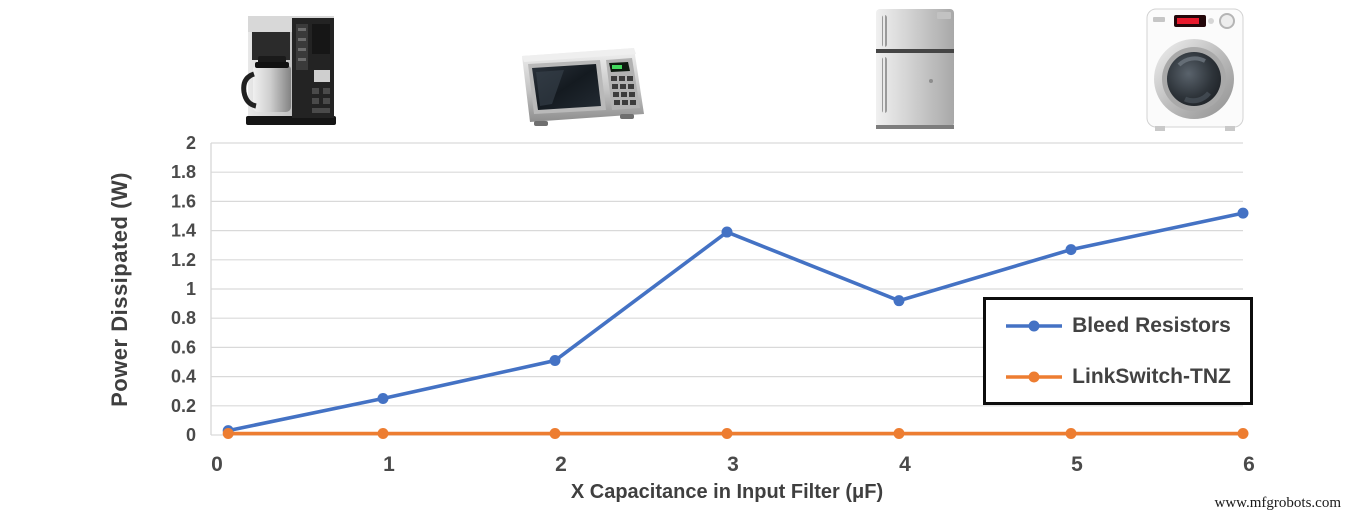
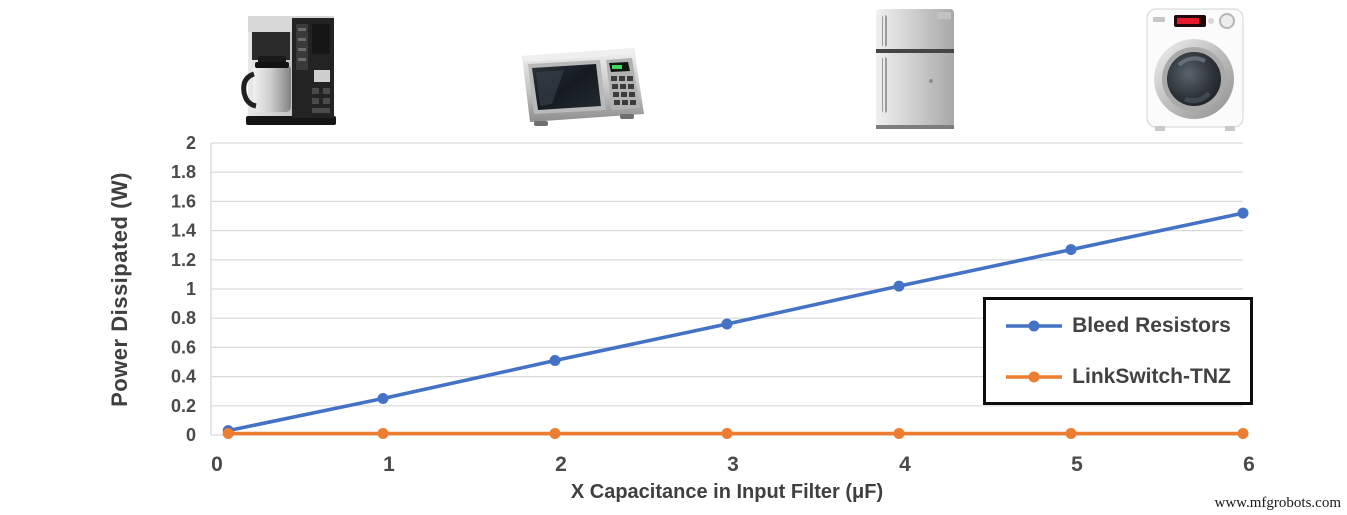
Bleed Resistors/3: 1.39 -> 0.76
Bleed Resistors/4: 0.92 -> 1.02
